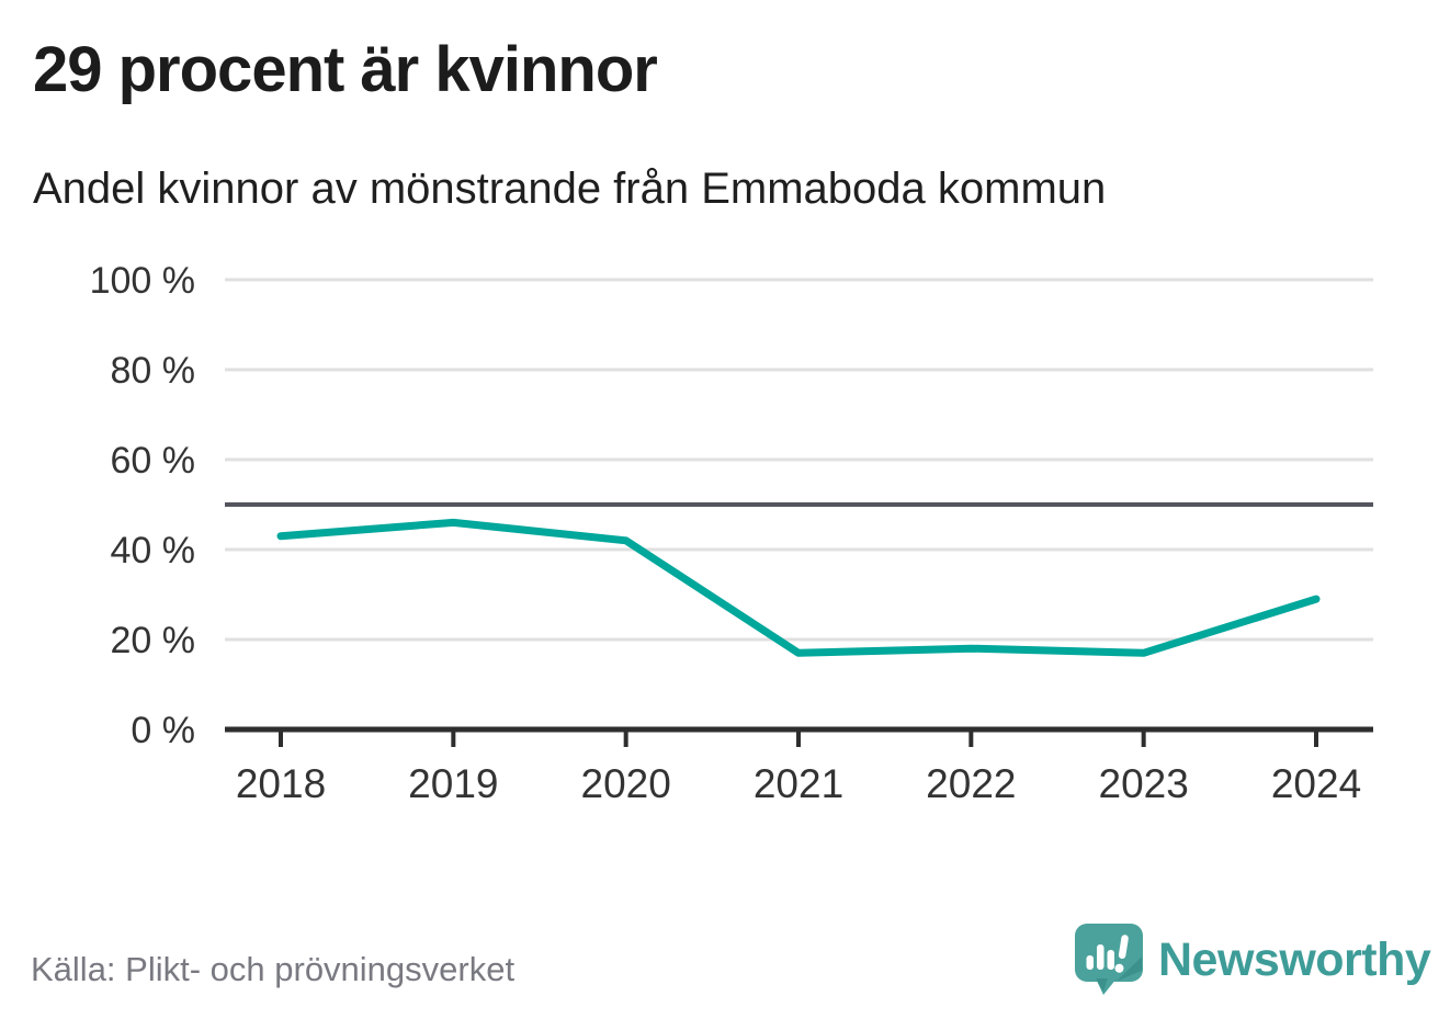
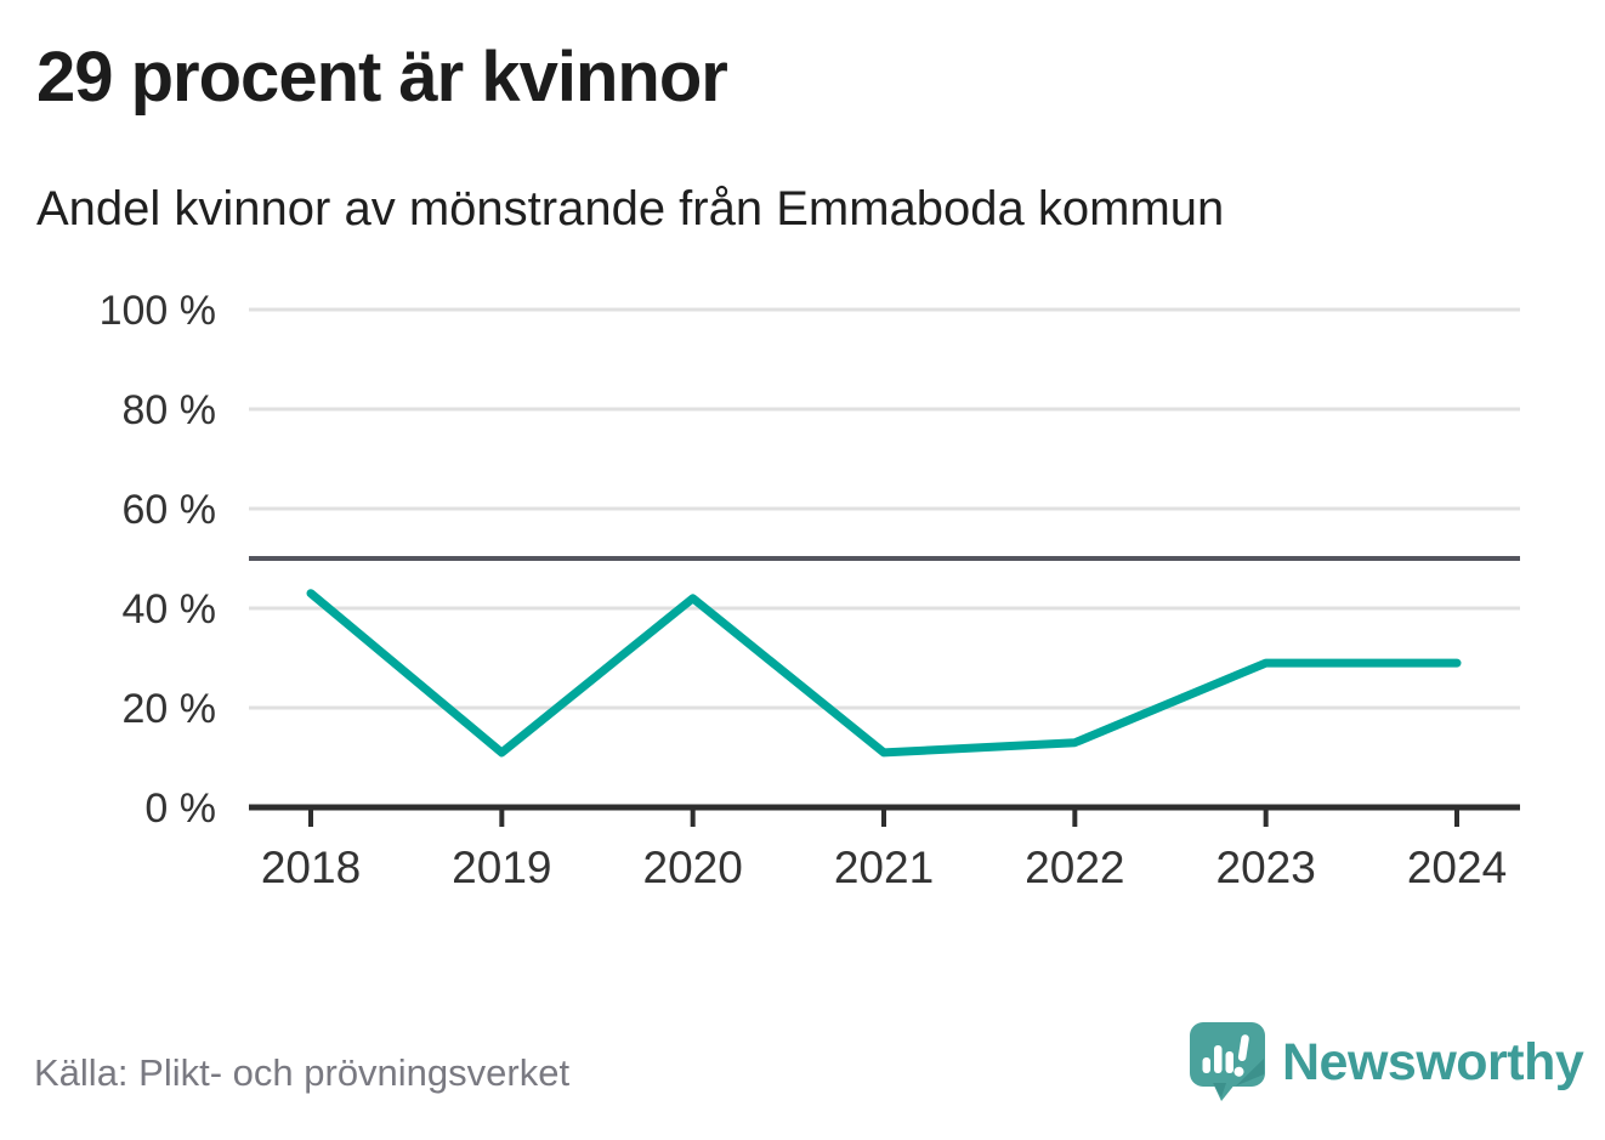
2019: 46% -> 11%
2021: 17% -> 11%
2022: 18% -> 13%
2023: 17% -> 29%
